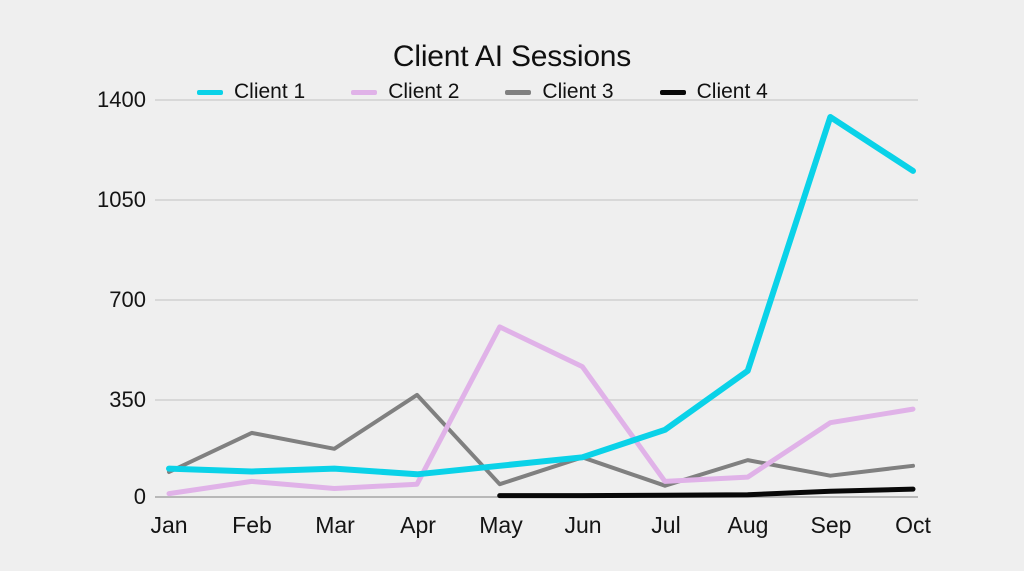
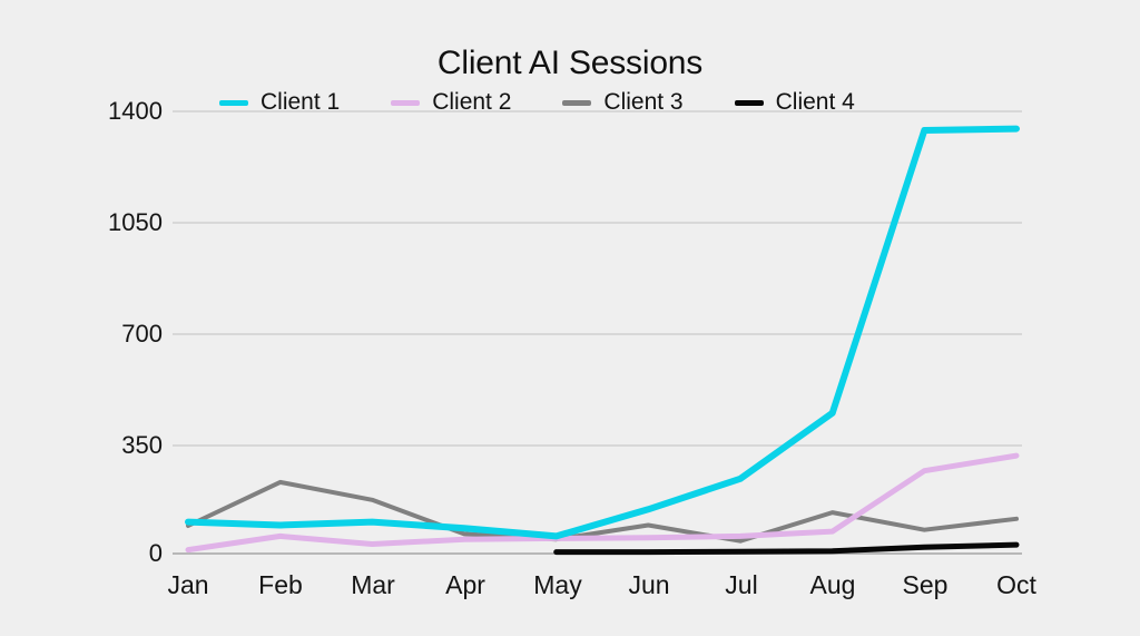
Client 3/Apr: 360 -> 60
Client 1/May: 110 -> 60
Client 2/May: 600 -> 50
Client 2/Jun: 460 -> 50
Client 3/Jun: 140 -> 90
Client 1/Oct: 1150 -> 1340
